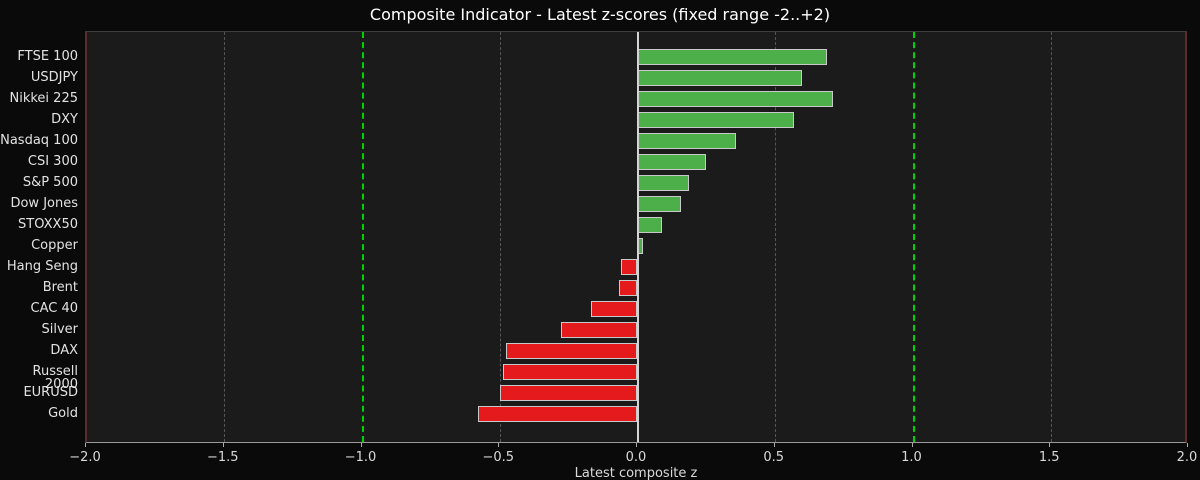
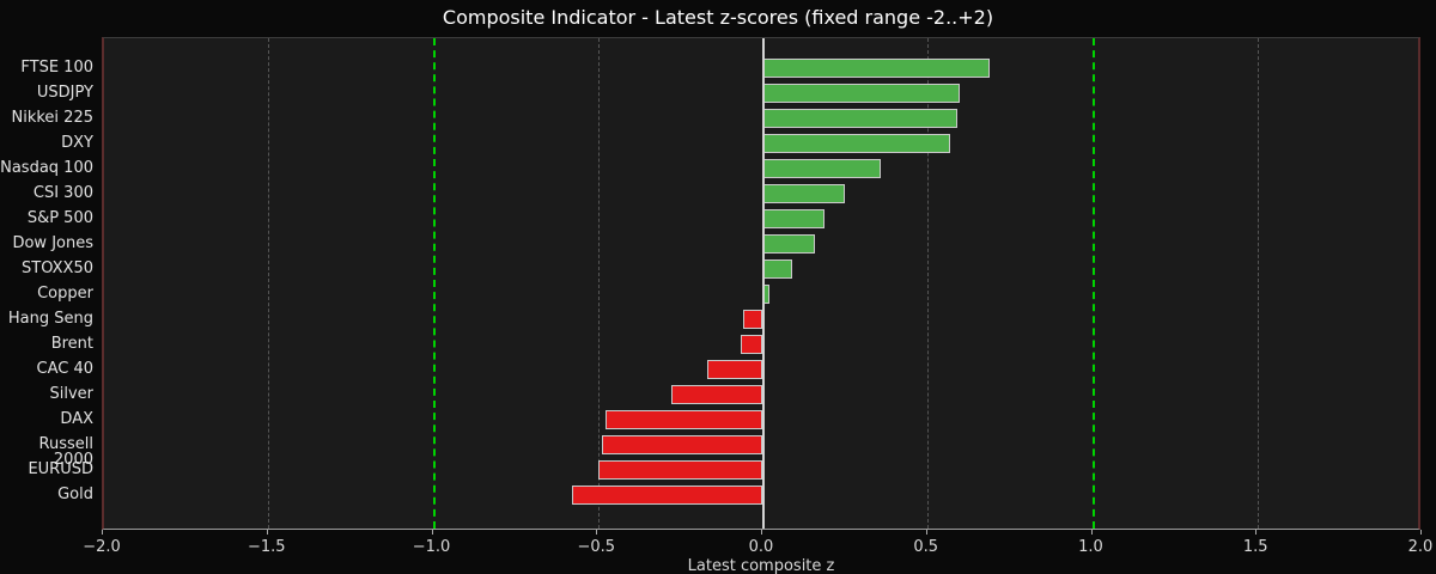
Nikkei 225: 0.71 -> 0.59
